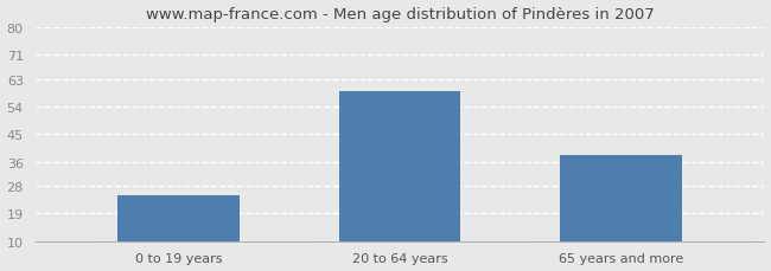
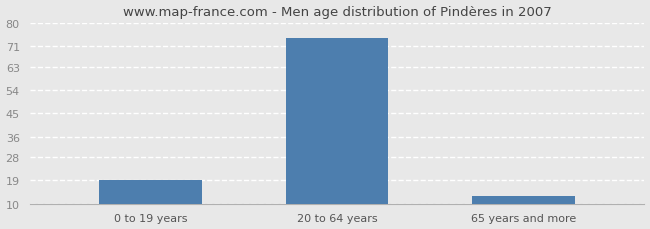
0 to 19 years: 25 -> 19
20 to 64 years: 59 -> 74
65 years and more: 38 -> 13
